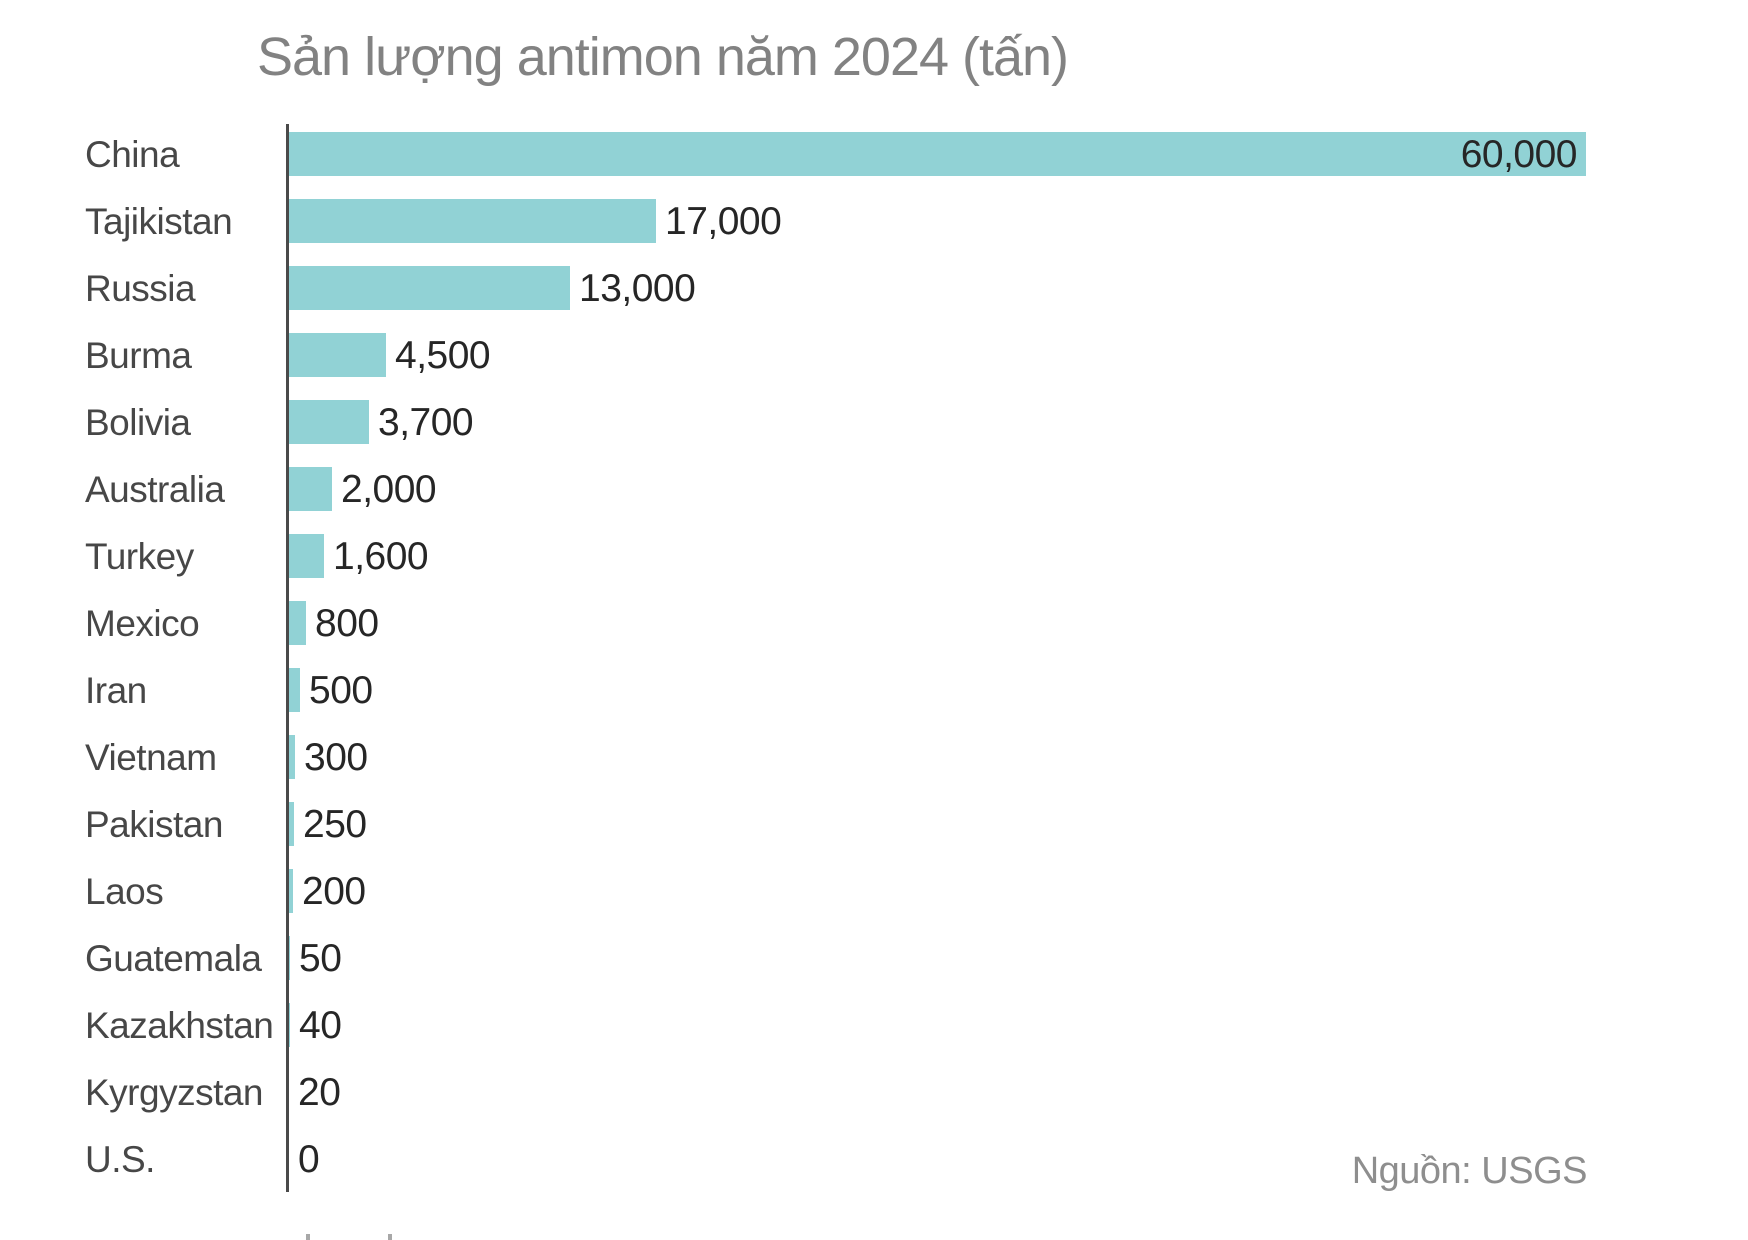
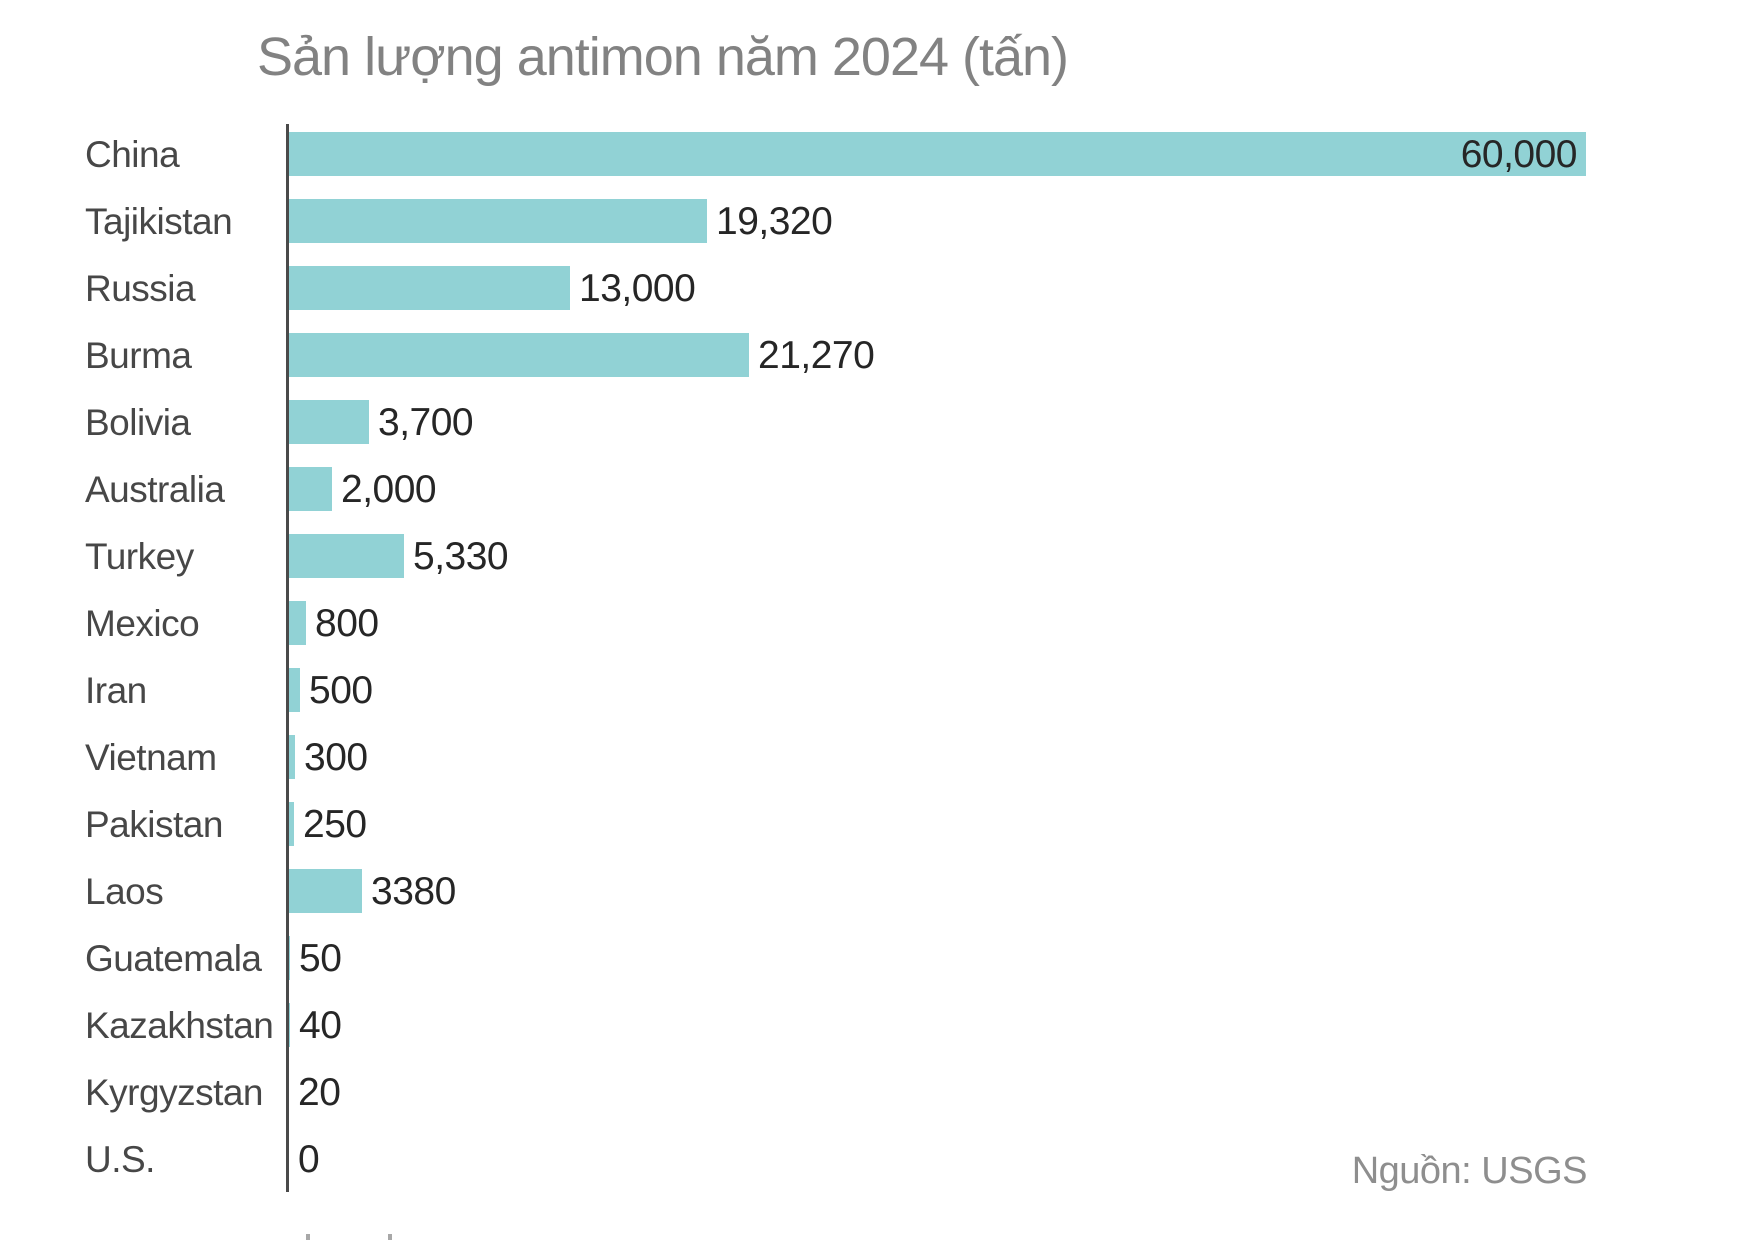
Tajikistan: 17,000 -> 19,320
Burma: 4,500 -> 21,270
Turkey: 1,600 -> 5,330
Laos: 200 -> 3380
